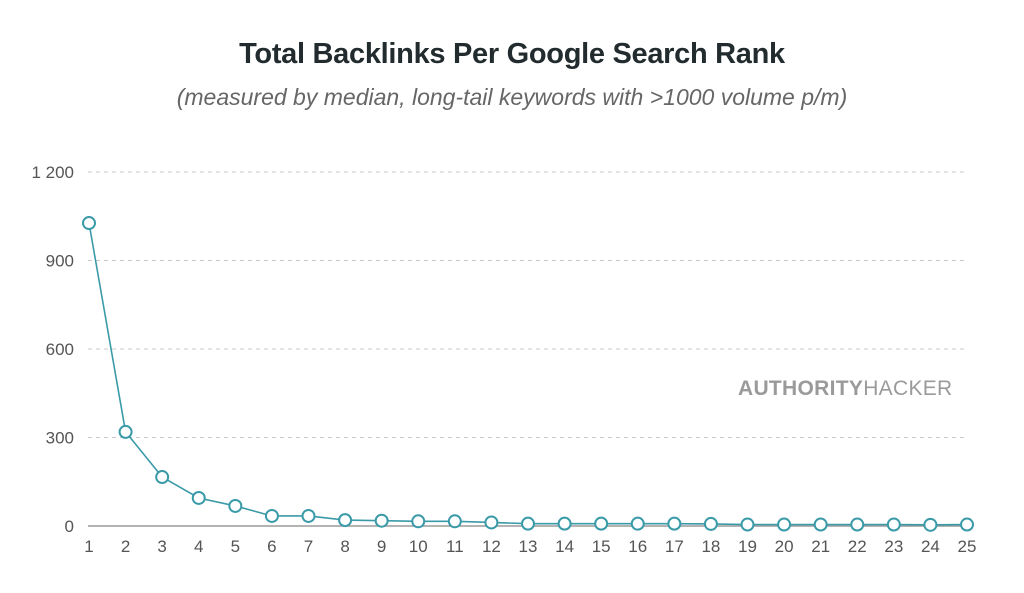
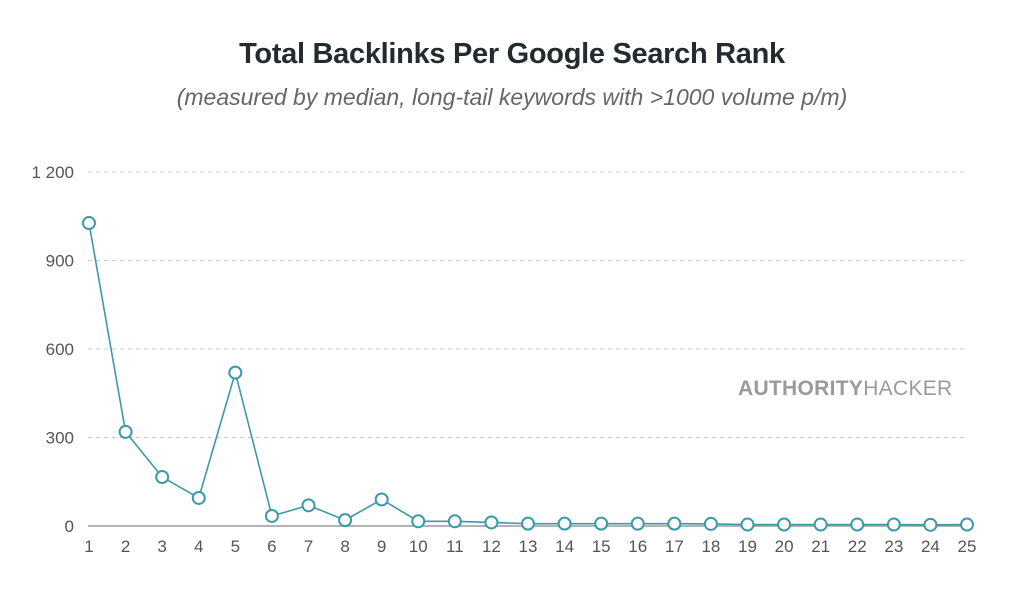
5: 70 -> 520
7: 30 -> 70
9: 20 -> 90
